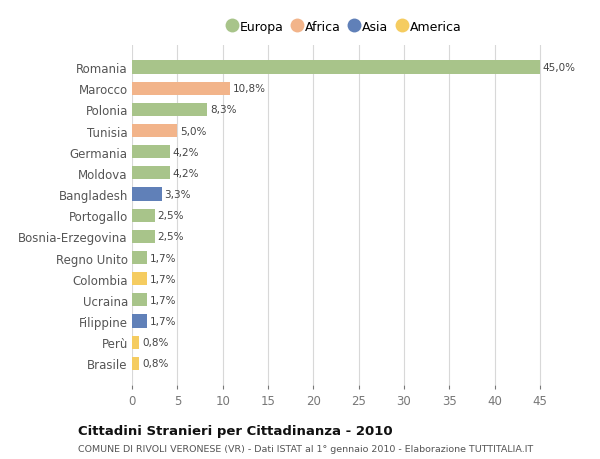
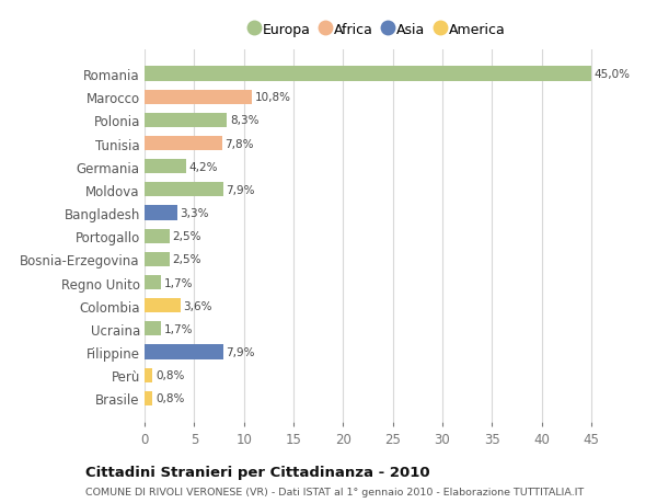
Tunisia: 5,0% -> 7,8%
Moldova: 4,2% -> 7,9%
Colombia: 1,7% -> 3,6%
Filippine: 1,7% -> 7,9%
